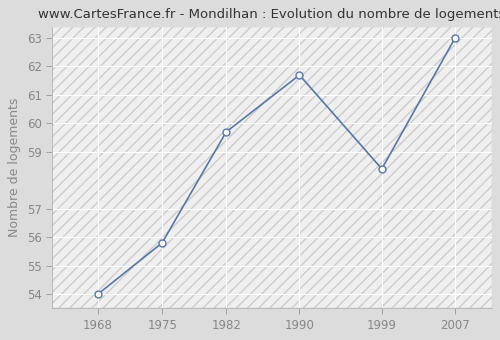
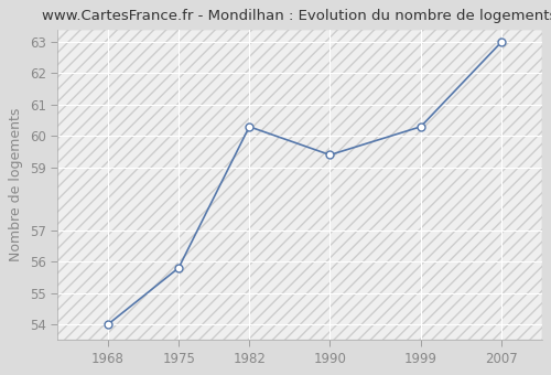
1982: 59.7 -> 60.3
1990: 61.7 -> 59.4
1999: 58.4 -> 60.3
